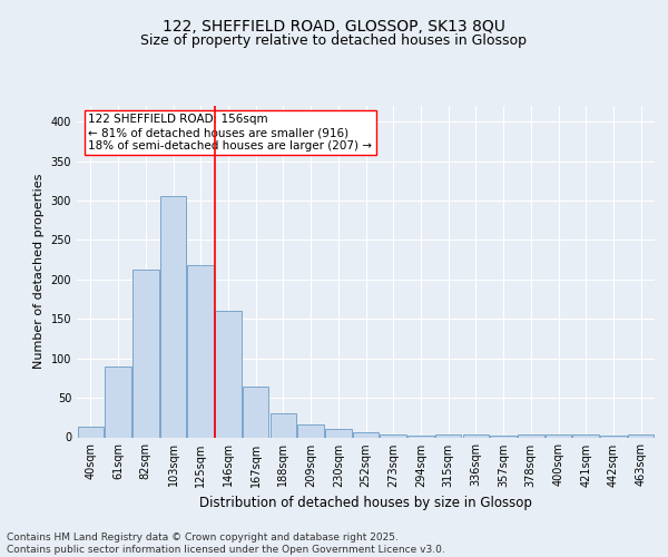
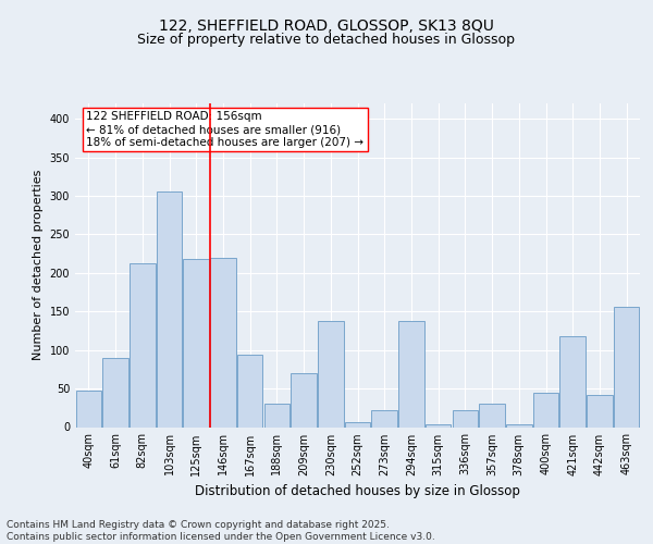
40sqm: 14 -> 48
146sqm: 160 -> 220
167sqm: 64 -> 94
209sqm: 16 -> 70
230sqm: 10 -> 138
273sqm: 4 -> 22
294sqm: 2 -> 138
336sqm: 3 -> 22
357sqm: 2 -> 30
400sqm: 4 -> 44
421sqm: 4 -> 118
442sqm: 2 -> 42
463sqm: 3 -> 156
